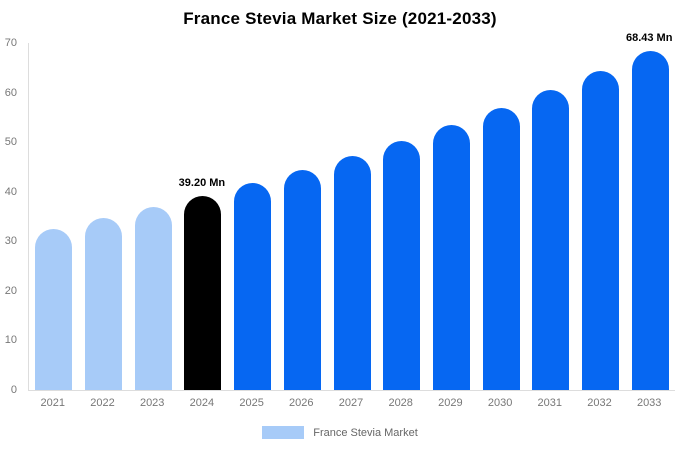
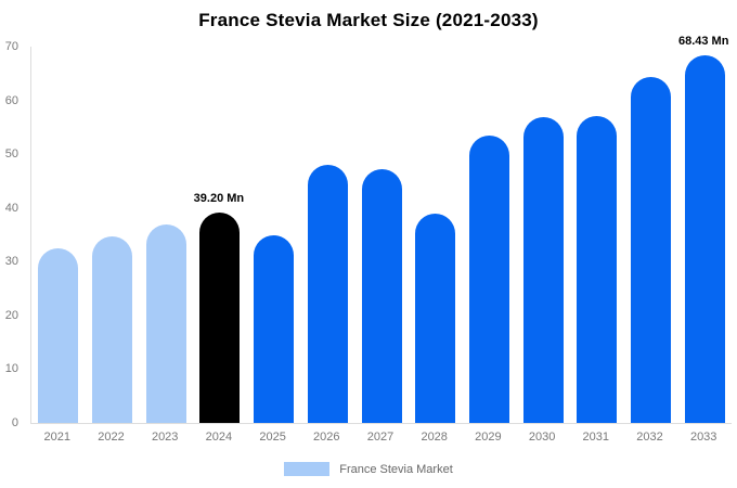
2025: 42 -> 35
2026: 44 -> 48
2028: 50 -> 39
2031: 60 -> 57
